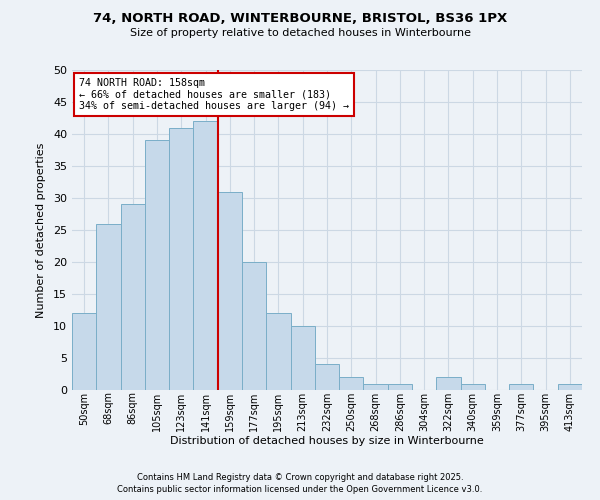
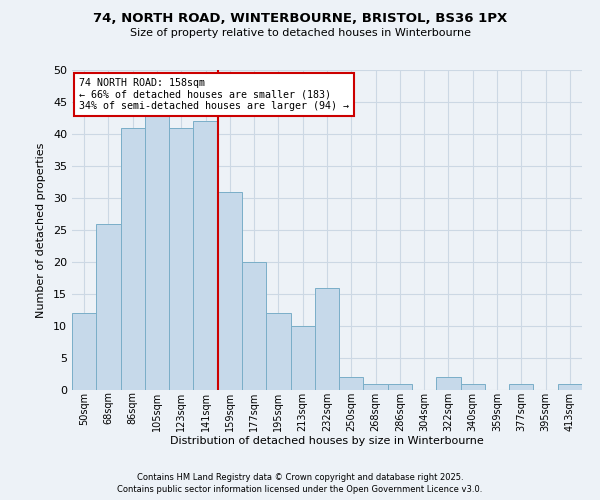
86sqm: 29 -> 41
105sqm: 39 -> 43
232sqm: 4 -> 16
